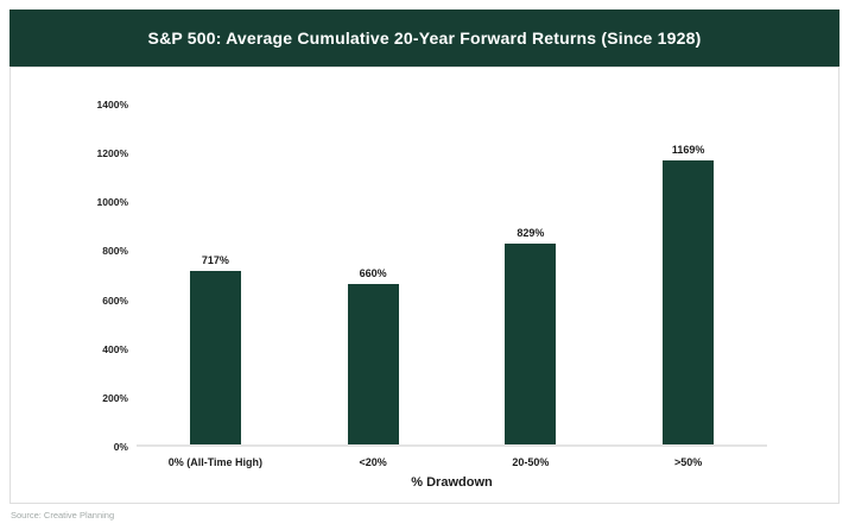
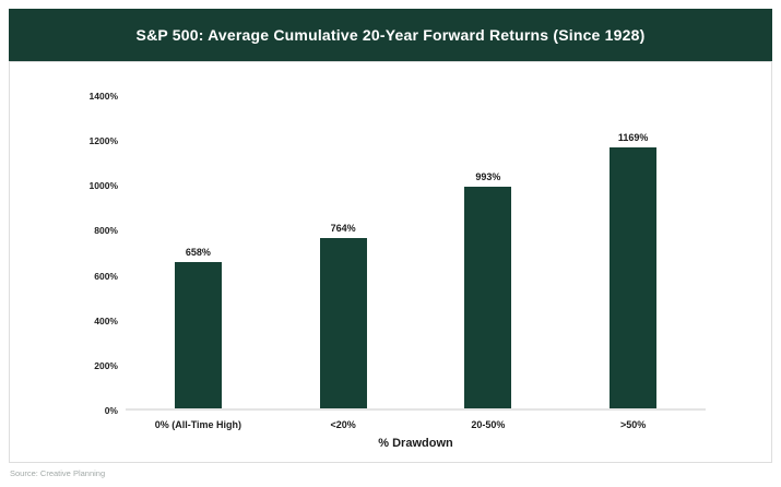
0% (All-Time High): 717% -> 658%
<20%: 660% -> 764%
20-50%: 829% -> 993%
